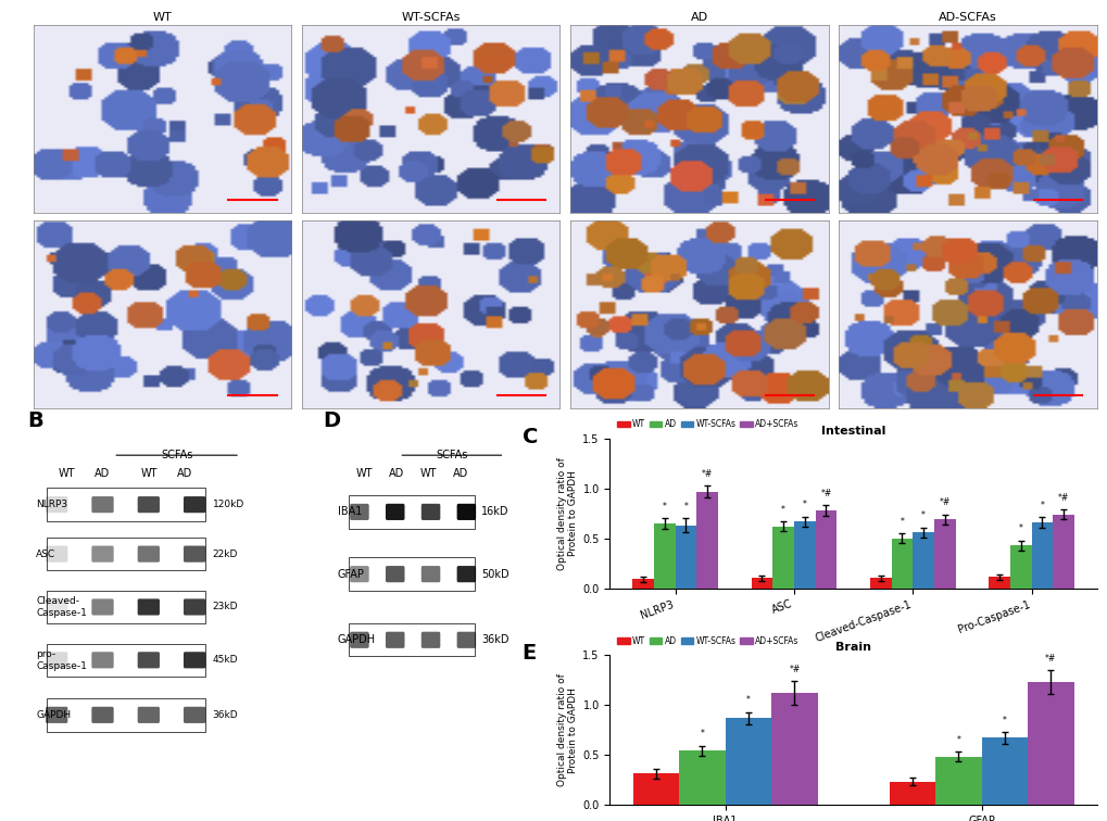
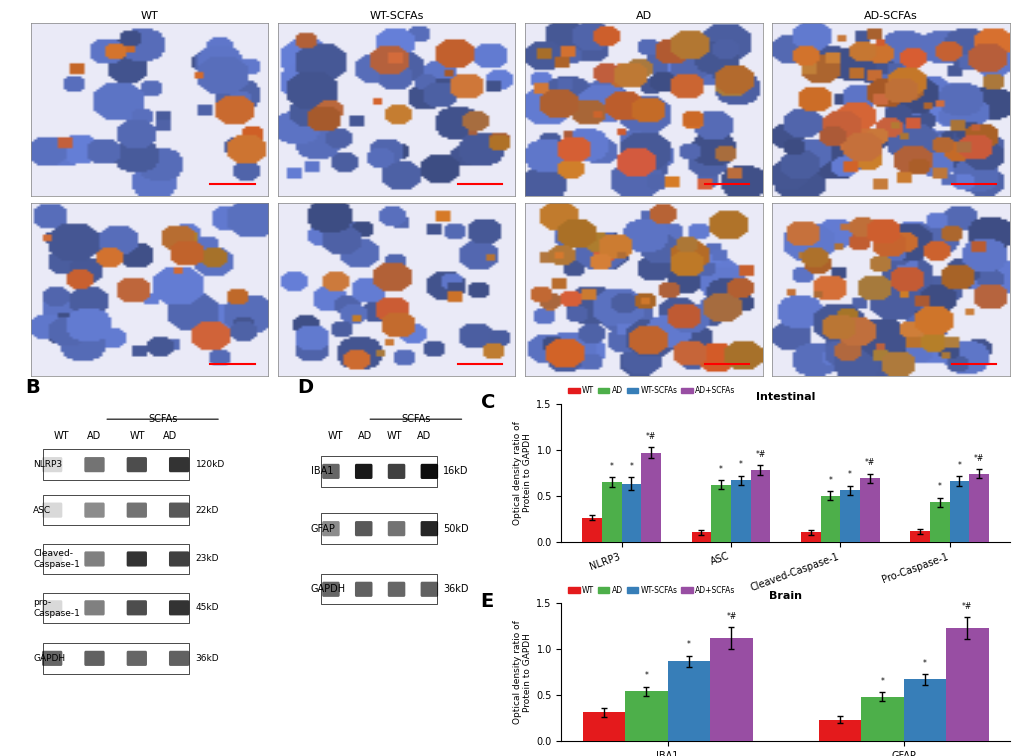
Intestinal/WT/NLRP3: 0.09 -> 0.26
